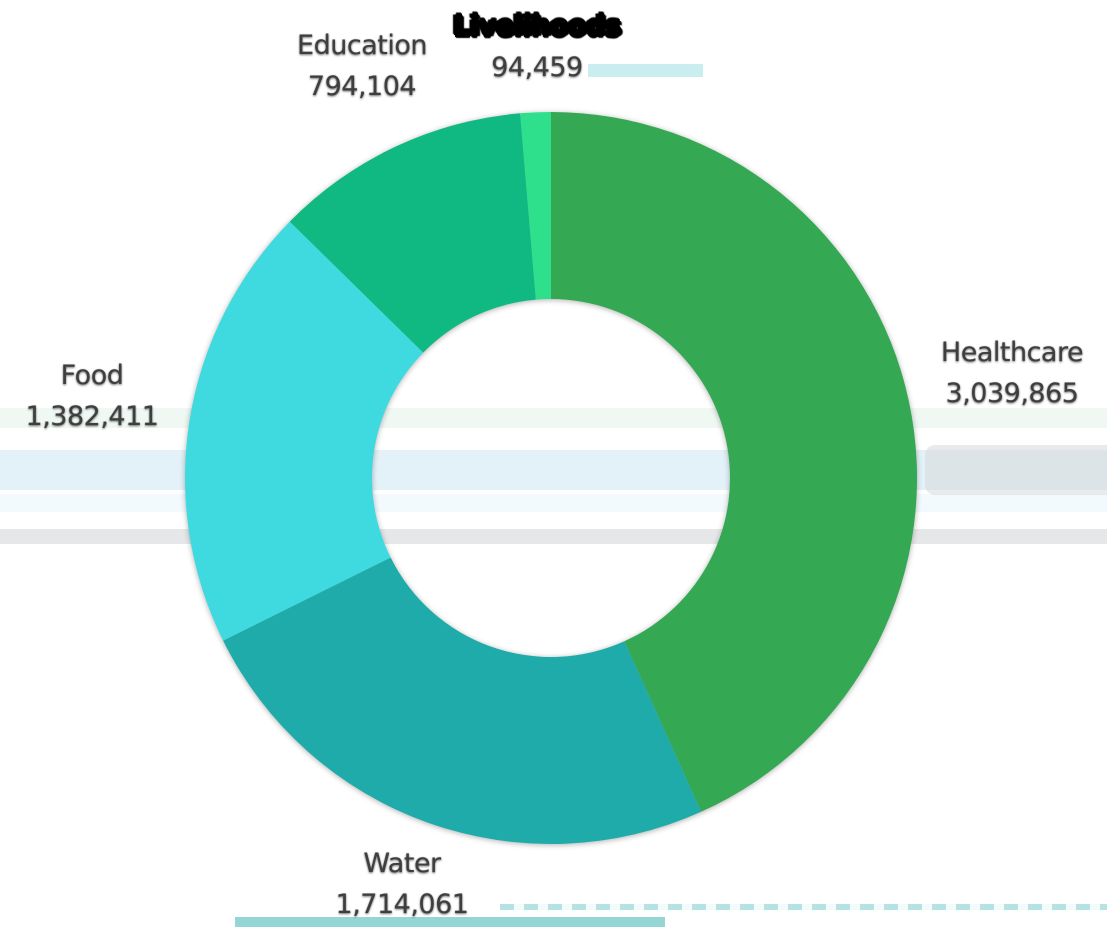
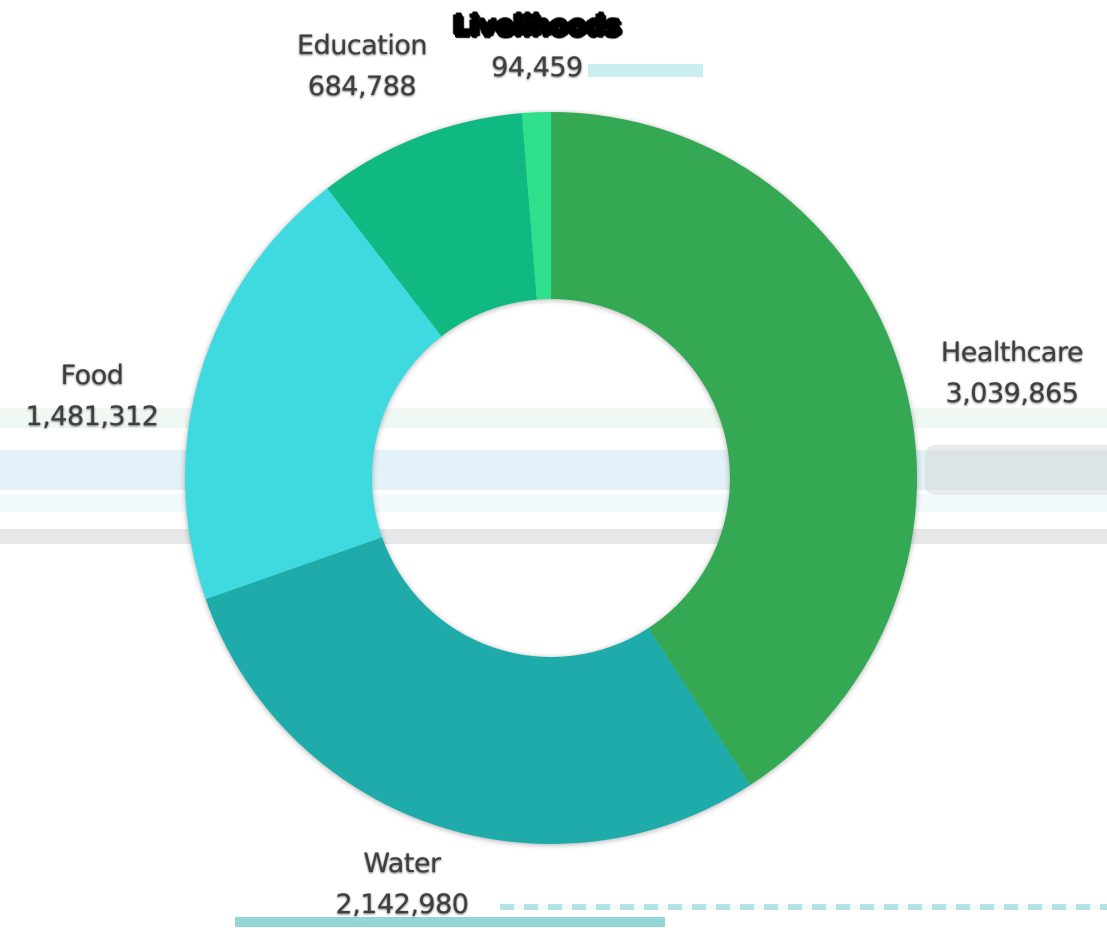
Water: 1,714,061 -> 2,142,980
Food: 1,382,411 -> 1,481,312
Education: 794,104 -> 684,788
